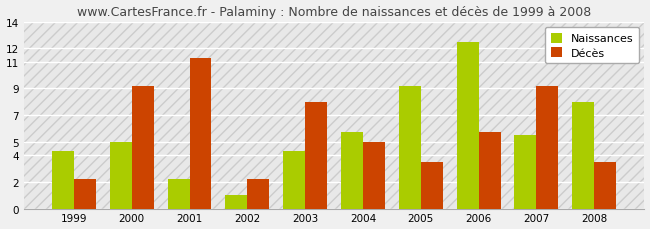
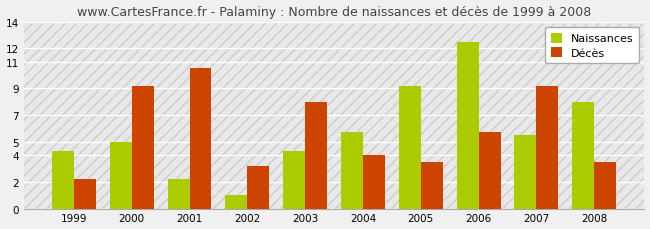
Décès/2001: 11.3 -> 10.5
Décès/2002: 2.2 -> 3.2
Décès/2004: 5.0 -> 4.0
